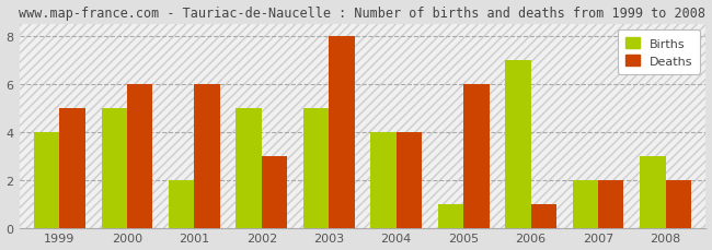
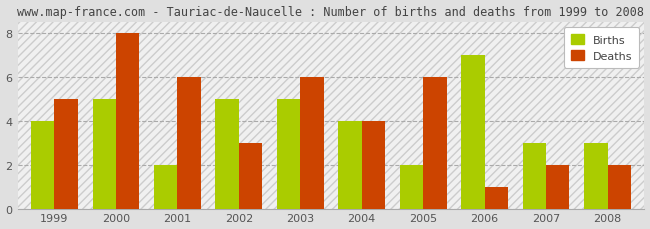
Deaths/2000: 6 -> 8
Deaths/2003: 8 -> 6
Births/2005: 1 -> 2
Births/2007: 2 -> 3
